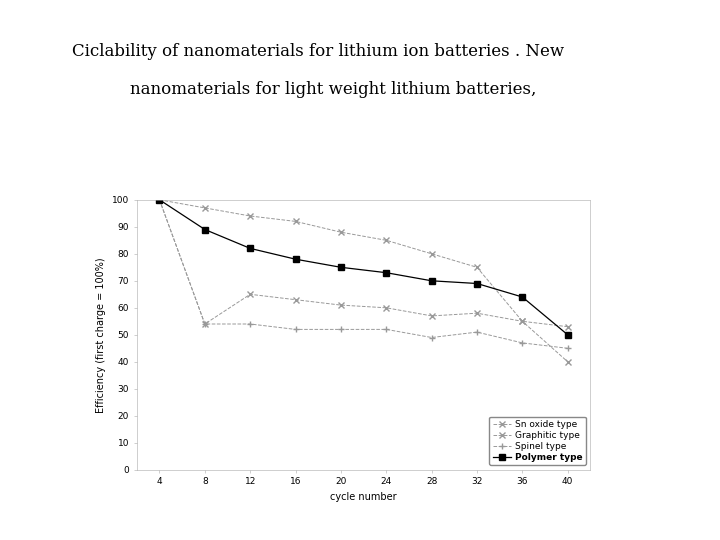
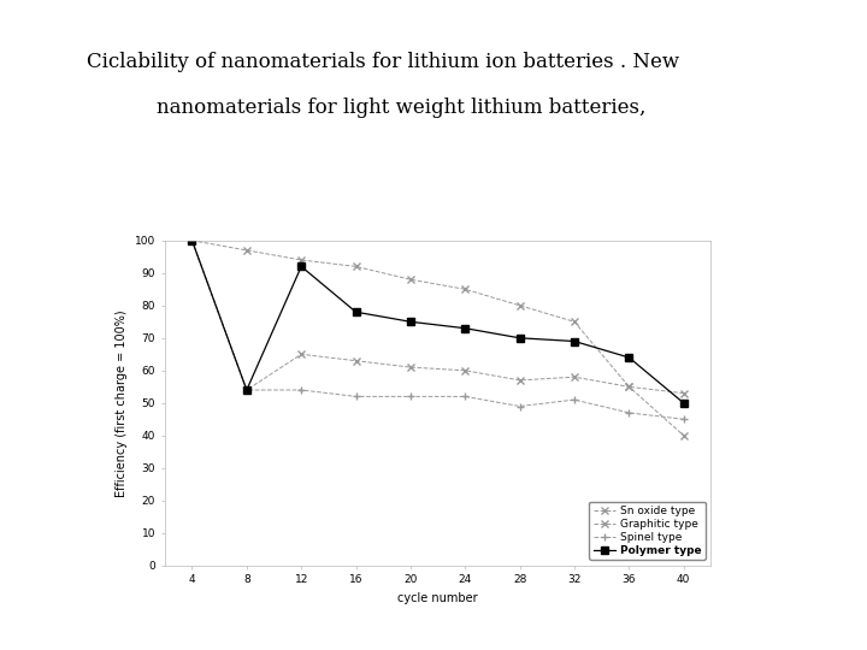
Polymer type/8: 89 -> 54
Polymer type/12: 82 -> 92
